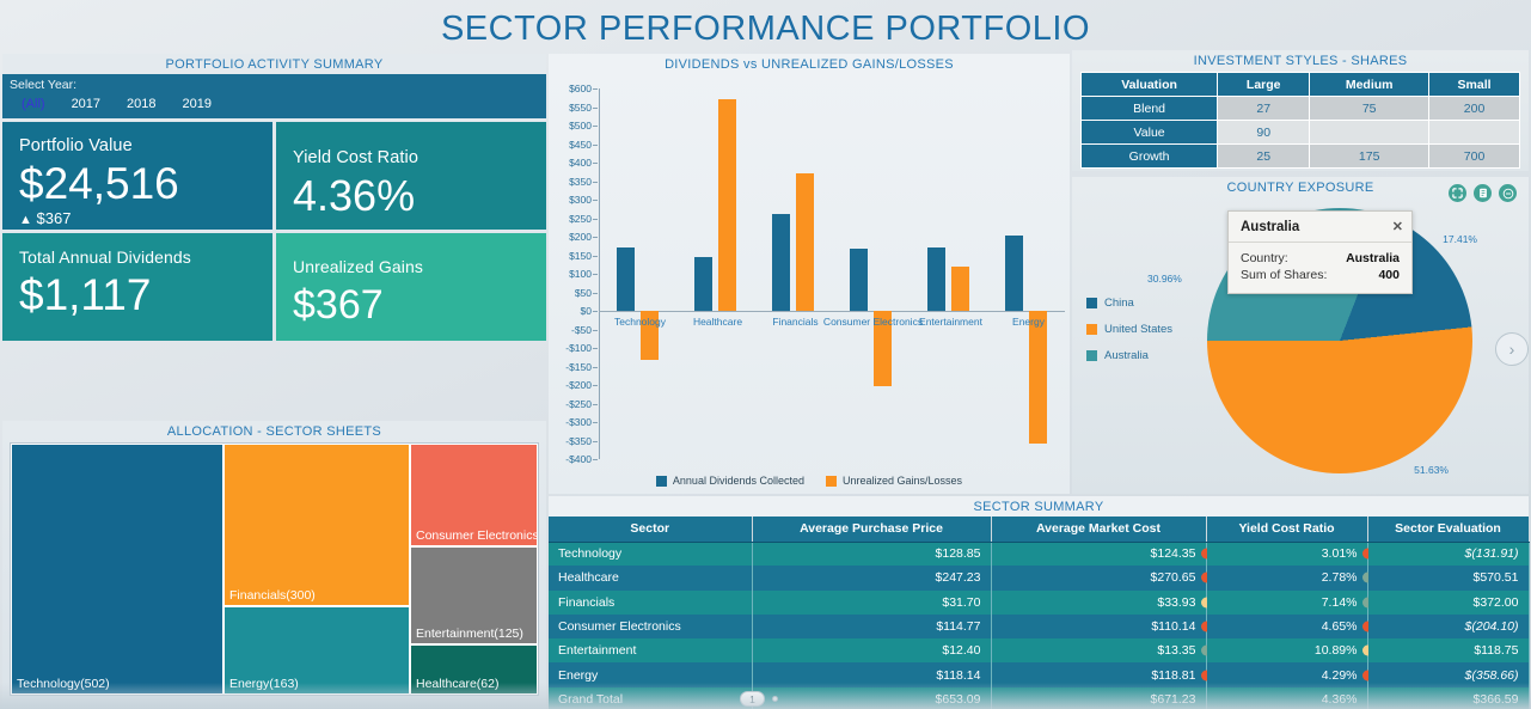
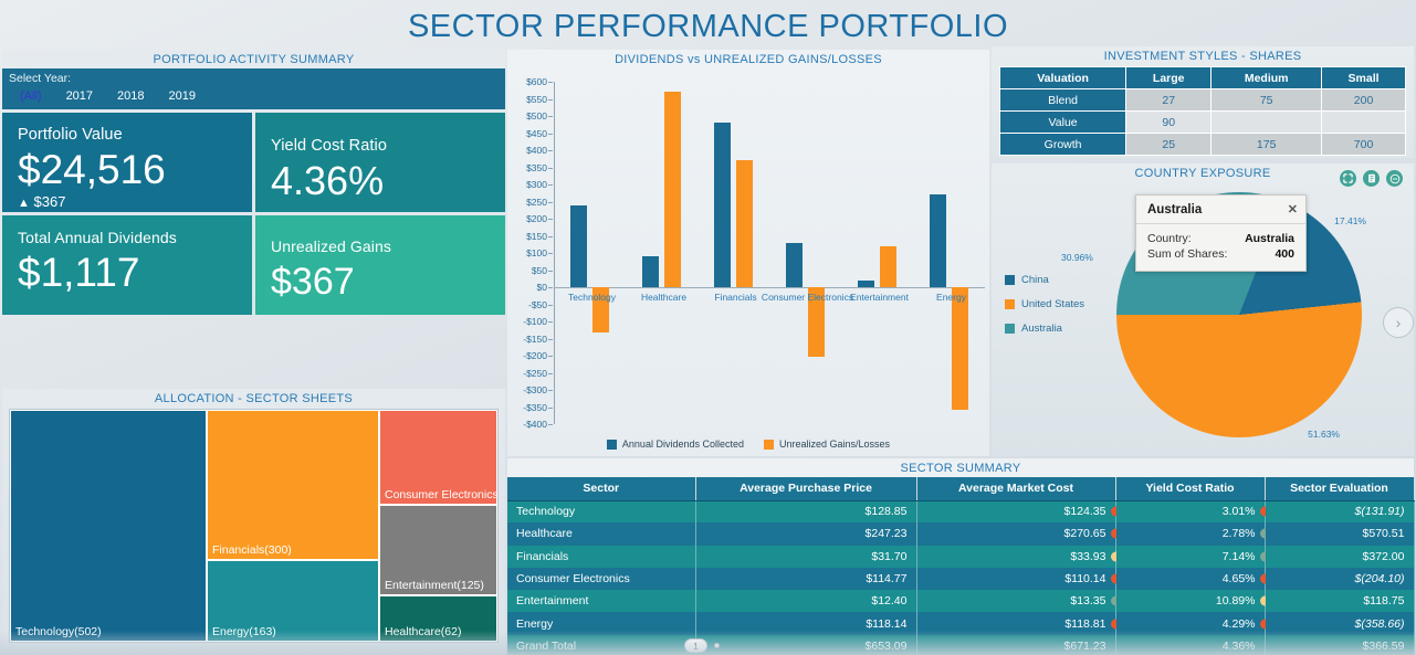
Annual Dividends Collected/Technology: $170 -> $240
Annual Dividends Collected/Healthcare: $150 -> $90
Annual Dividends Collected/Financials: $260 -> $480
Annual Dividends Collected/Consumer Electronics: $170 -> $130
Annual Dividends Collected/Entertainment: $170 -> $20
Annual Dividends Collected/Energy: $200 -> $270
